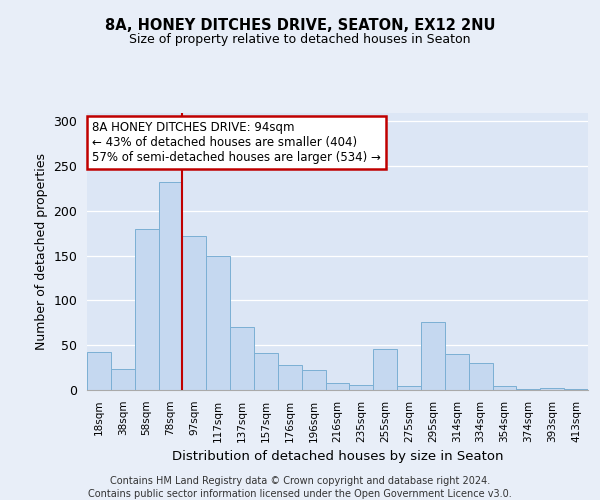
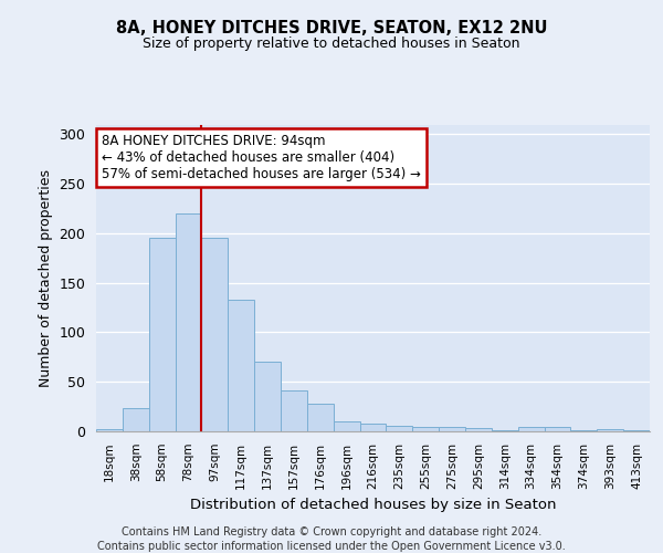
18sqm: 42 -> 2
58sqm: 180 -> 196
78sqm: 232 -> 220
97sqm: 172 -> 195
117sqm: 150 -> 133
196sqm: 22 -> 10
255sqm: 46 -> 4
295sqm: 76 -> 3
314sqm: 40 -> 1
334sqm: 30 -> 5
